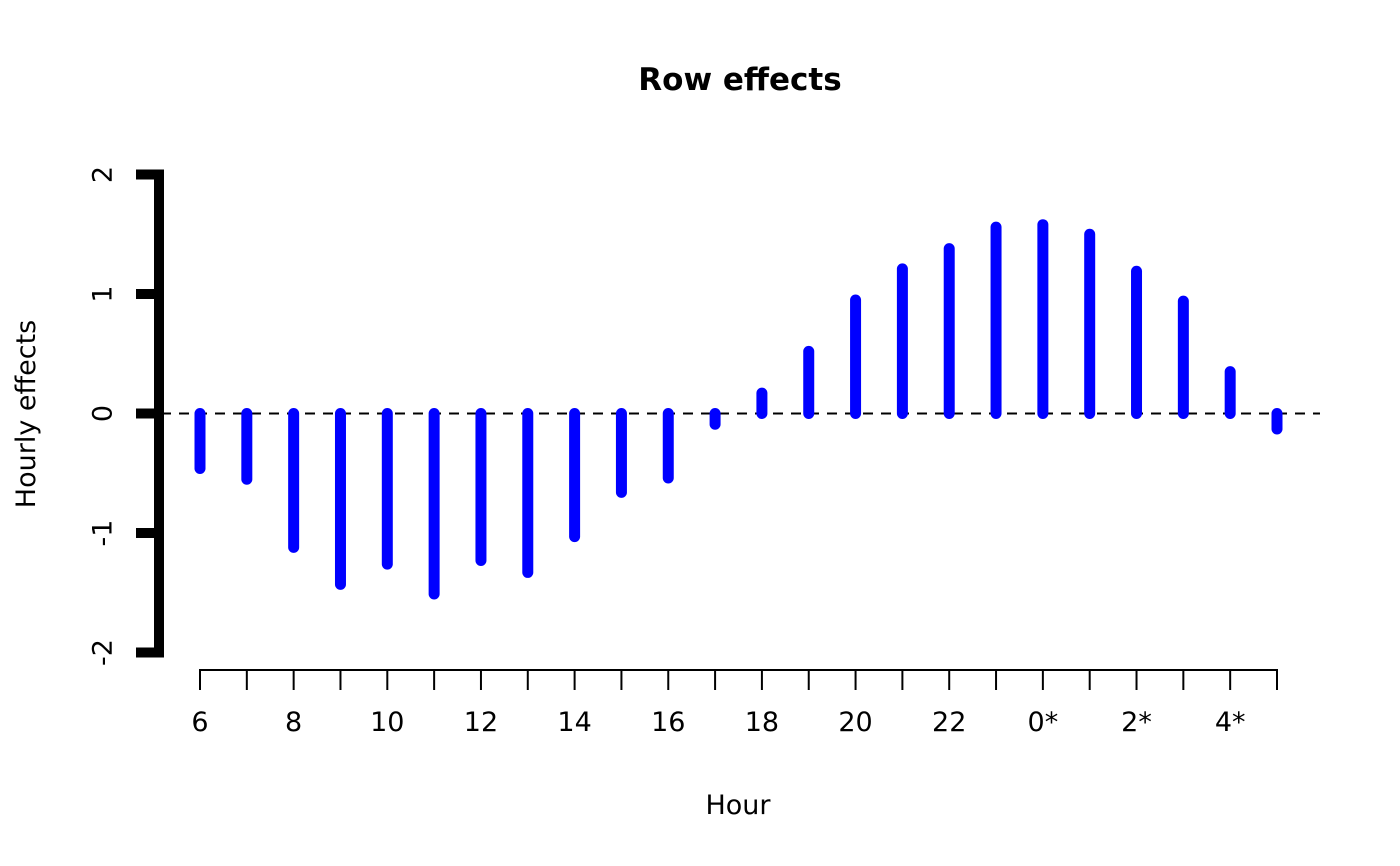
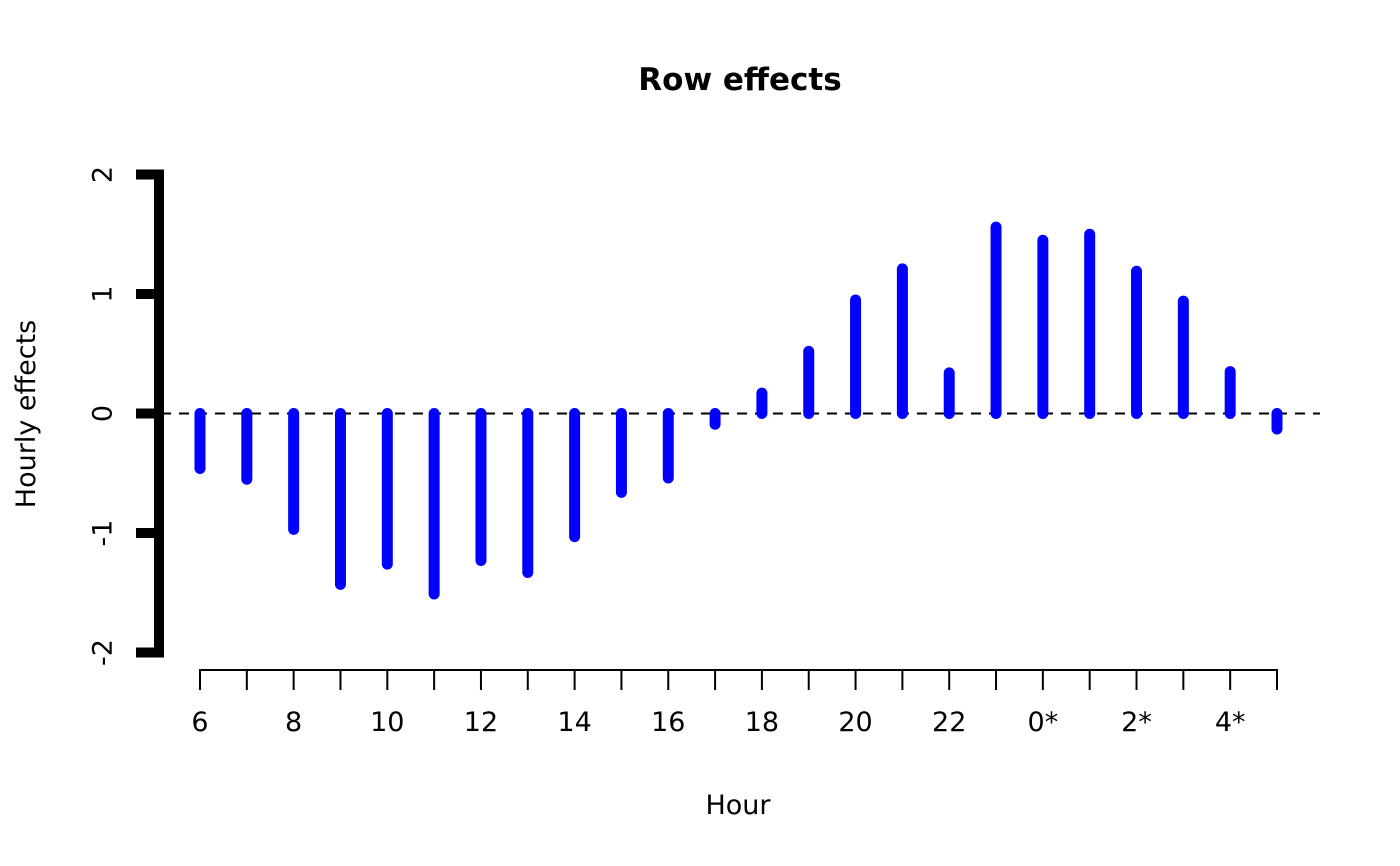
8: -1.12 -> -0.97
22: 1.38 -> 0.34
0*: 1.58 -> 1.45
